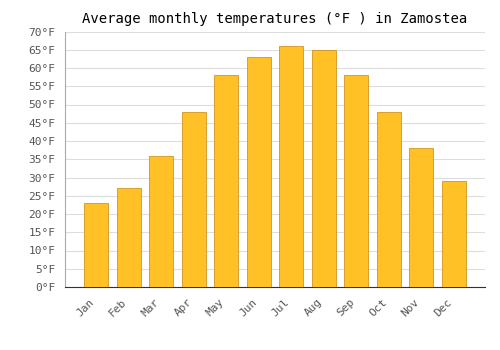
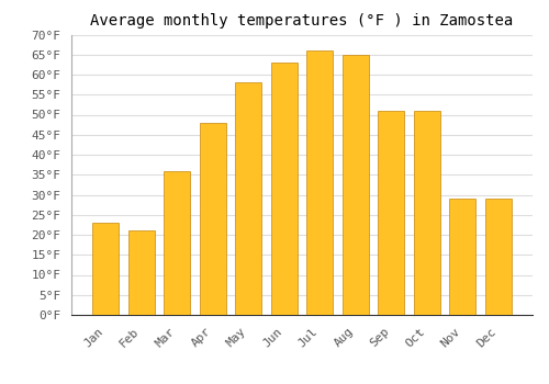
Feb: 27°F -> 21°F
Sep: 58°F -> 51°F
Oct: 48°F -> 51°F
Nov: 38°F -> 29°F
